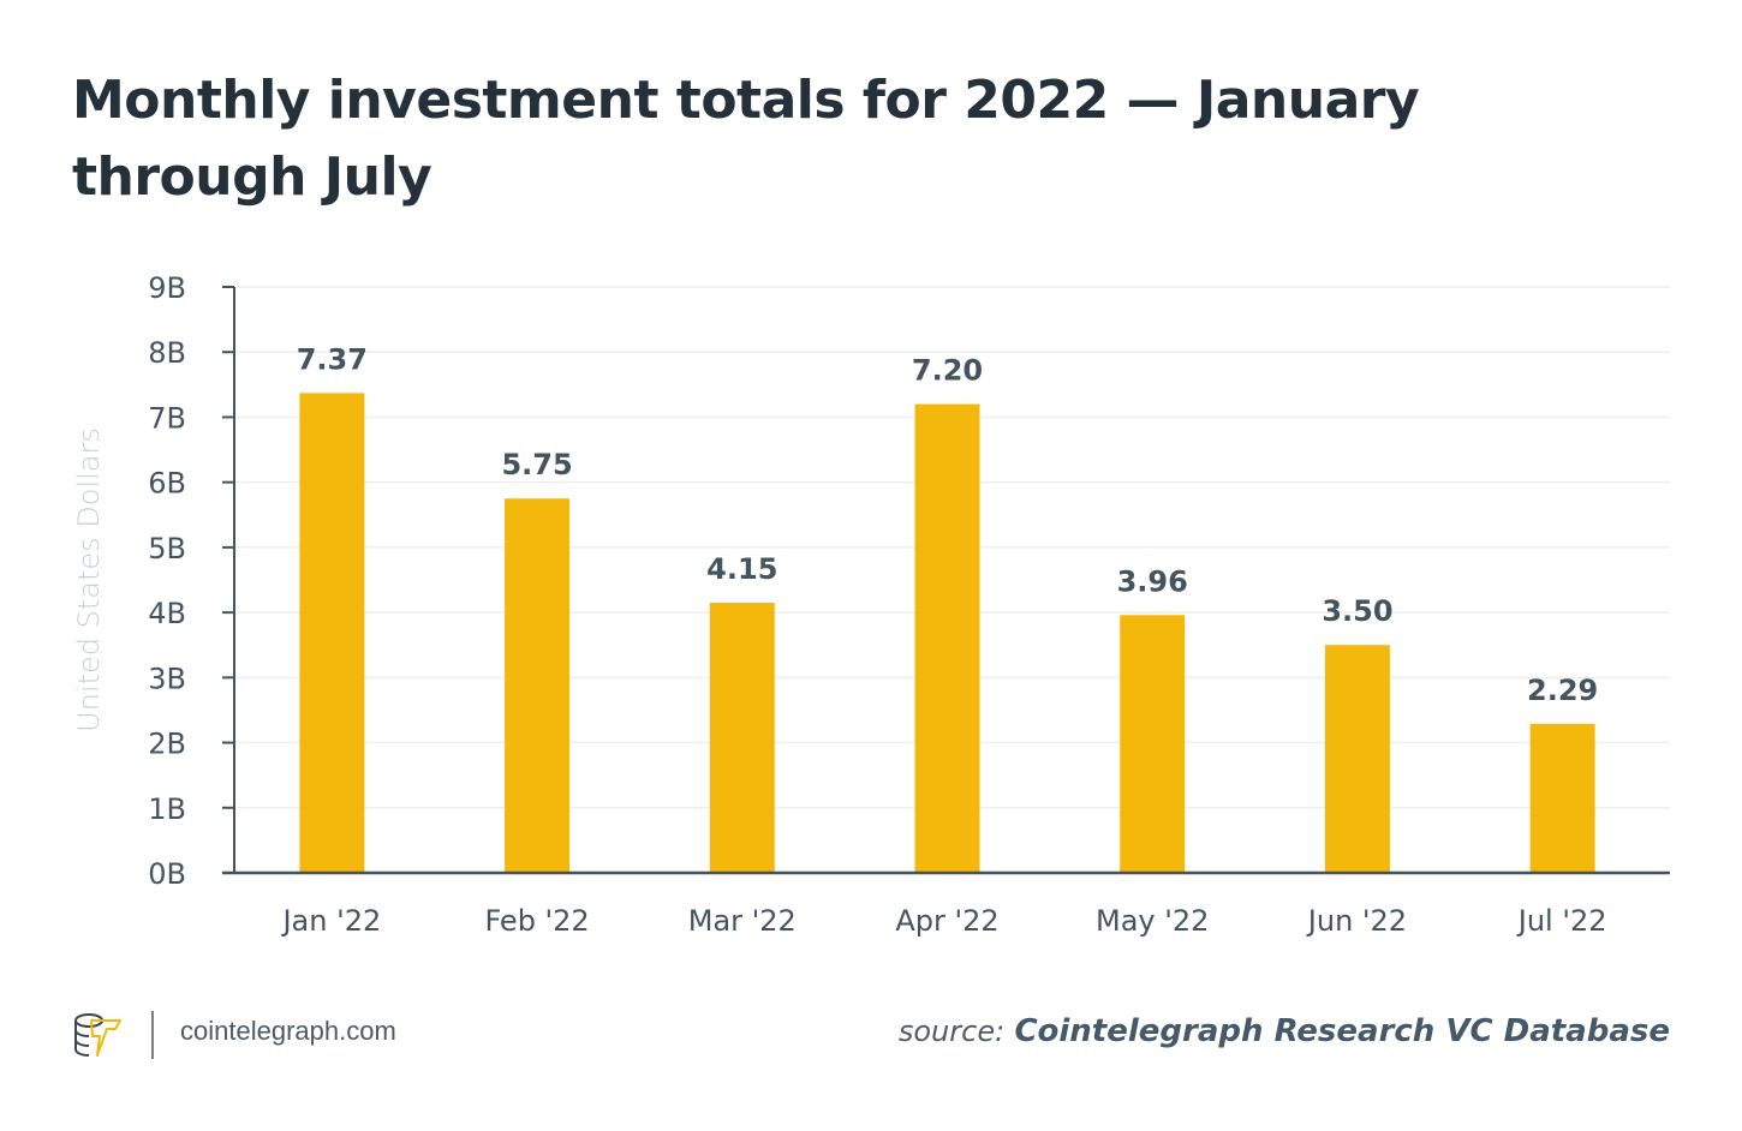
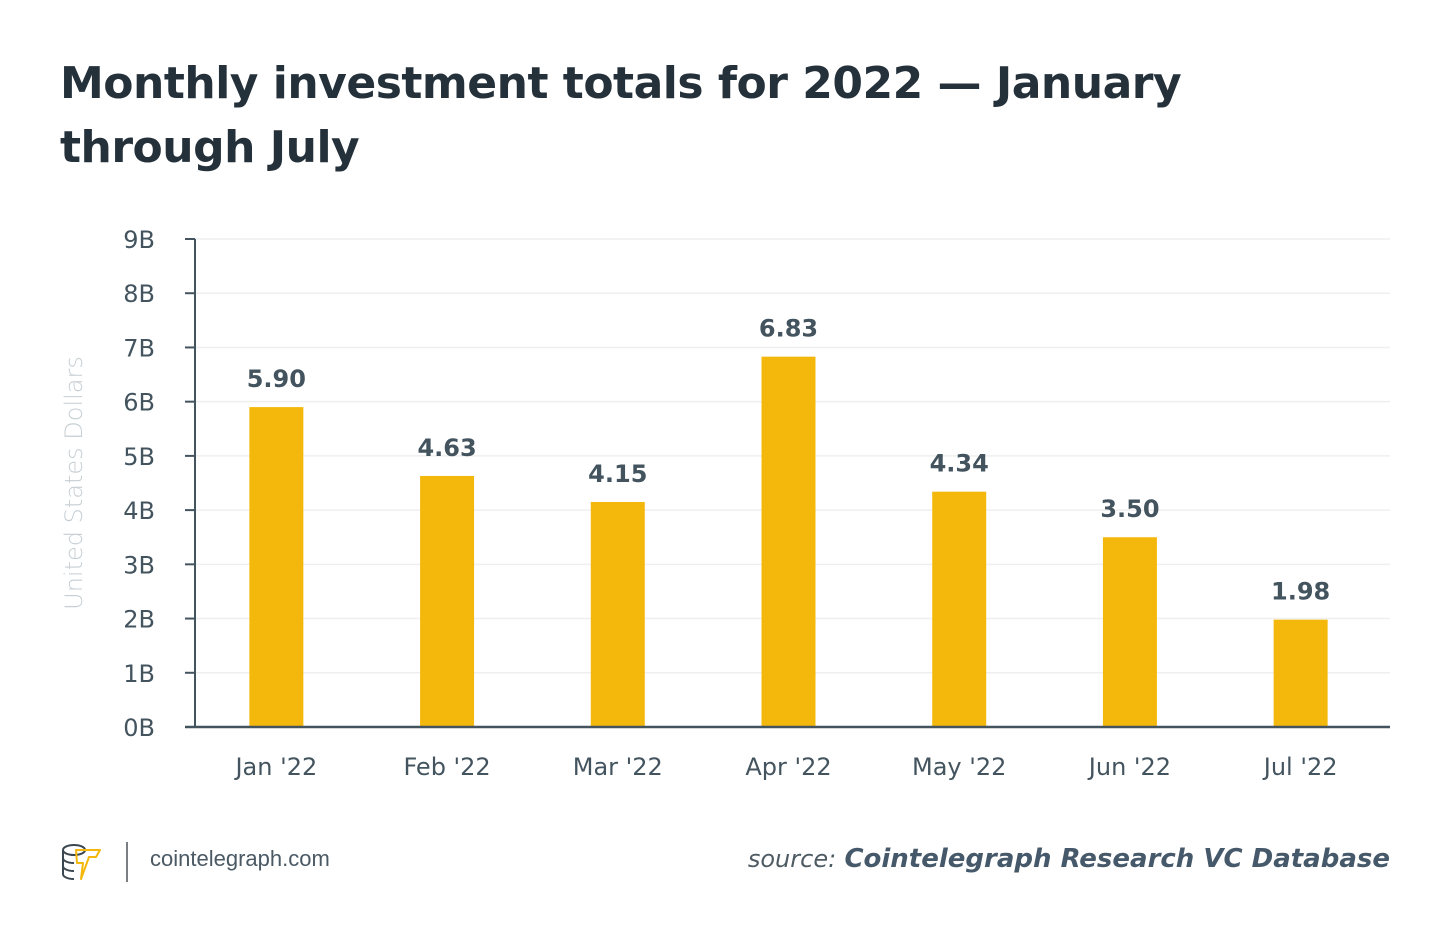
Jan '22: 7.37 -> 5.90
Feb '22: 5.75 -> 4.63
Apr '22: 7.20 -> 6.83
May '22: 3.96 -> 4.34
Jul '22: 2.29 -> 1.98
